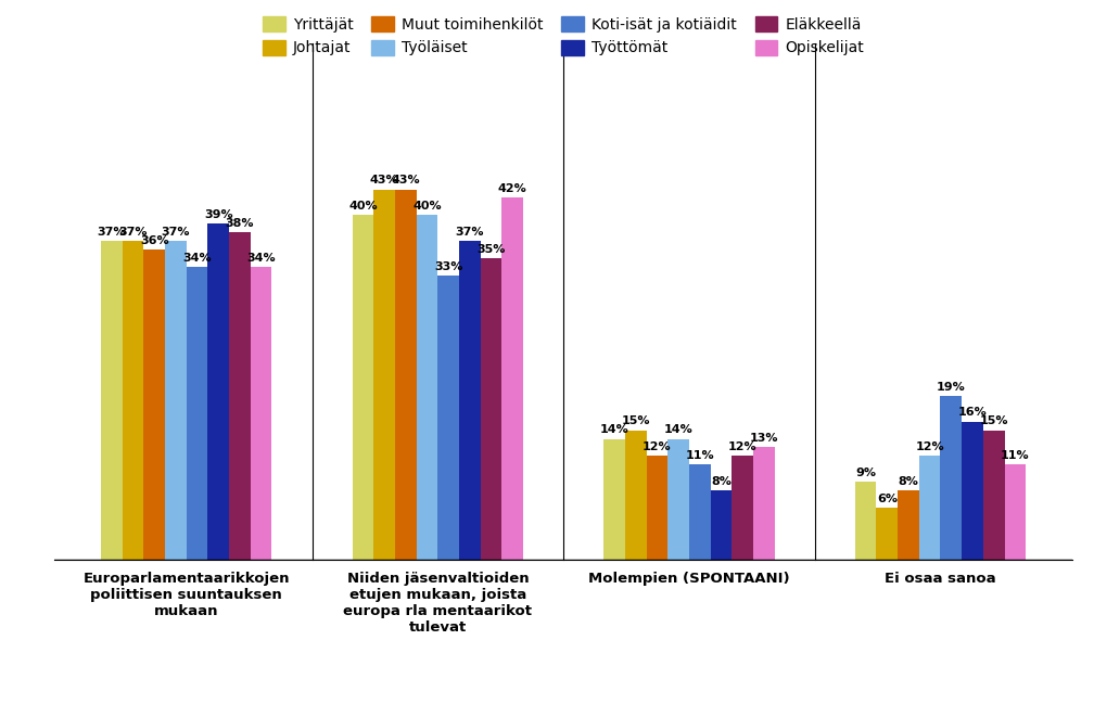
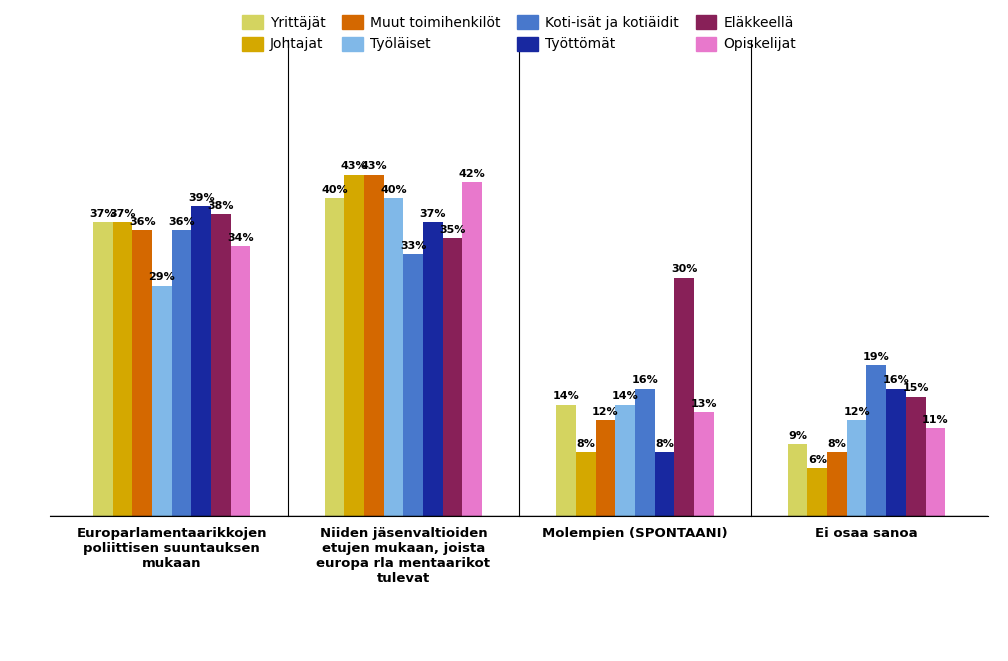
Työläiset/Europarlamentaarikkojen poliittisen suuntauksen mukaan: 37% -> 29%
Koti-isät ja kotiäidit/Europarlamentaarikkojen poliittisen suuntauksen mukaan: 34% -> 36%
Johtajat/Molempien (SPONTAANI): 15% -> 8%
Koti-isät ja kotiäidit/Molempien (SPONTAANI): 11% -> 16%
Eläkkeellä/Molempien (SPONTAANI): 12% -> 30%
